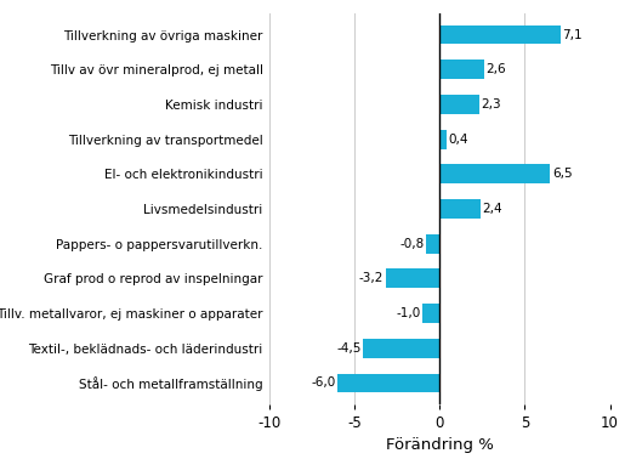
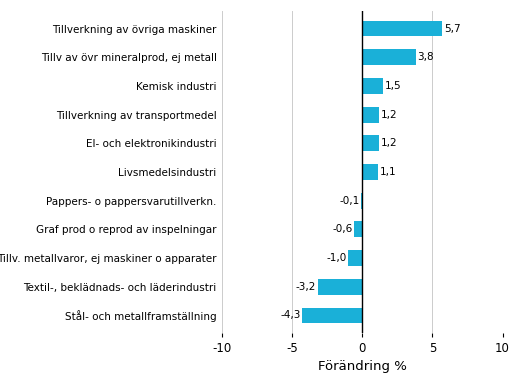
Tillverkning av övriga maskiner: 7,1 -> 5,7
Tillv av övr mineralprod, ej metall: 2,6 -> 3,8
Kemisk industri: 2,3 -> 1,5
Tillverkning av transportmedel: 0,4 -> 1,2
El- och elektronikindustri: 6,5 -> 1,2
Livsmedelsindustri: 2,4 -> 1,1
Pappers- o pappersvarutillverkn.: -0,8 -> -0,1
Graf prod o reprod av inspelningar: -3,2 -> -0,6
Textil-, beklädnads- och läderindustri: -4,5 -> -3,2
Stål- och metallframställning: -6,0 -> -4,3
